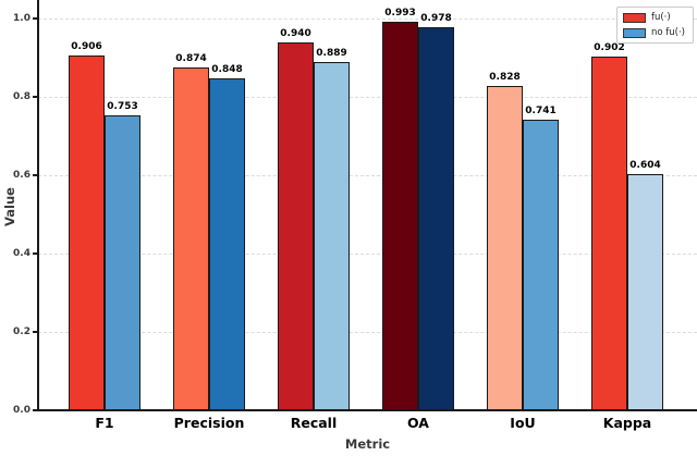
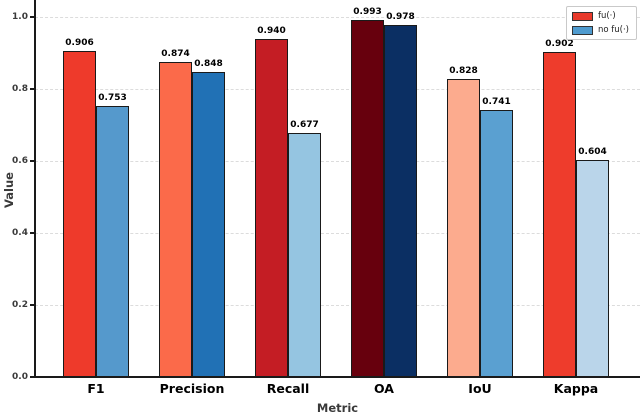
no fu(·)/Recall: 0.889 -> 0.677
